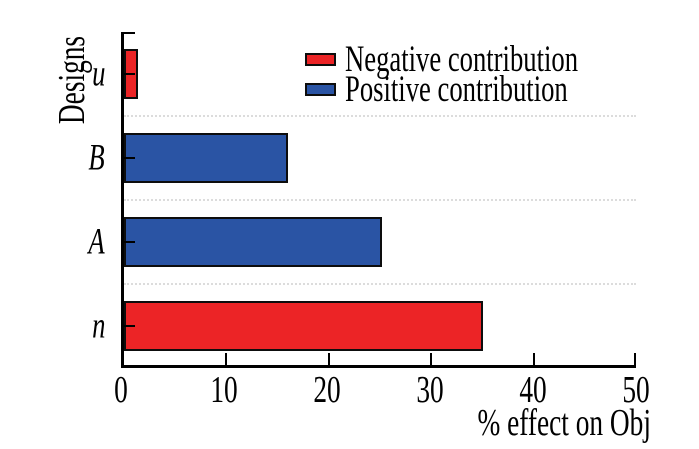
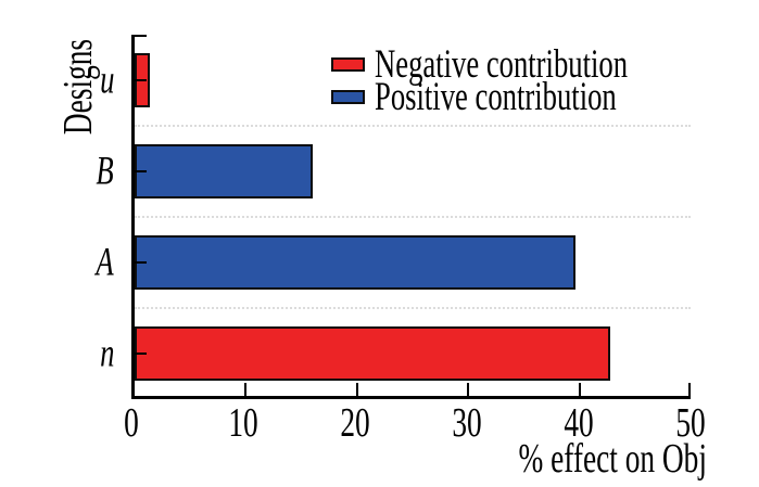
A: 25.2 -> 39.6
n: 35.1 -> 42.8
